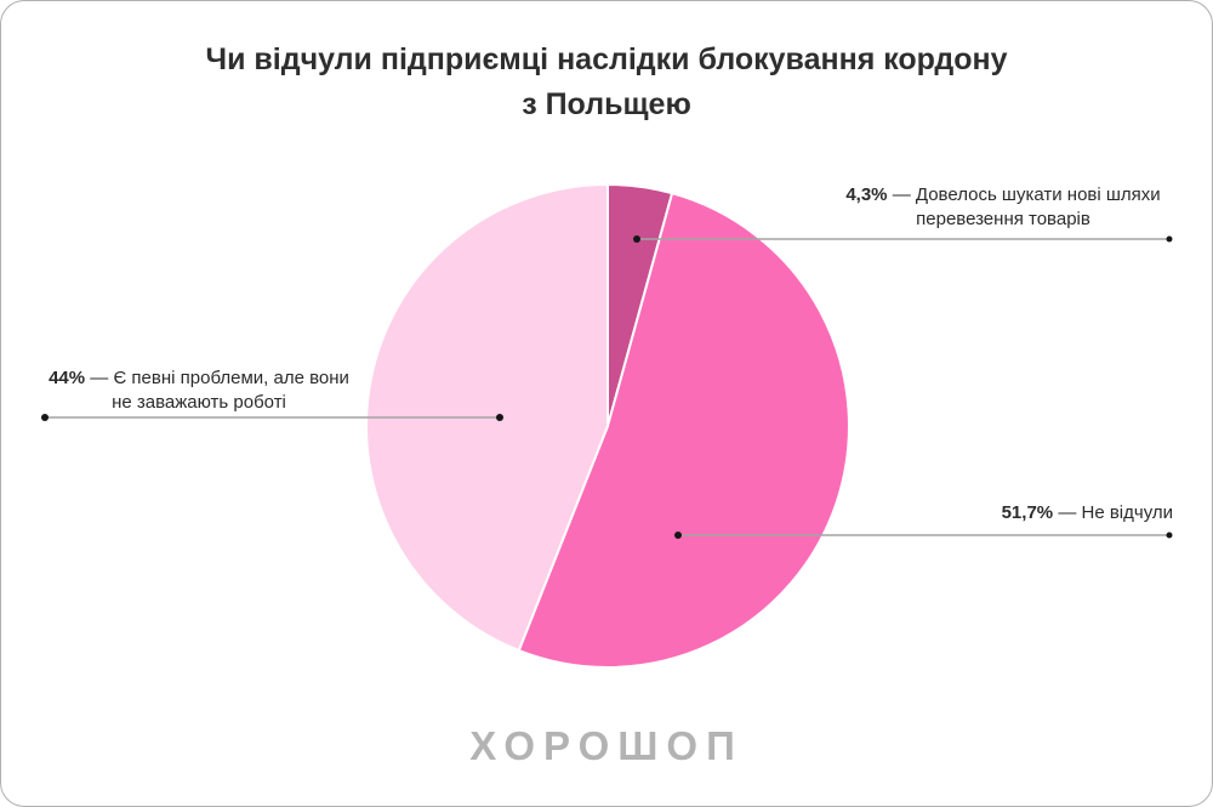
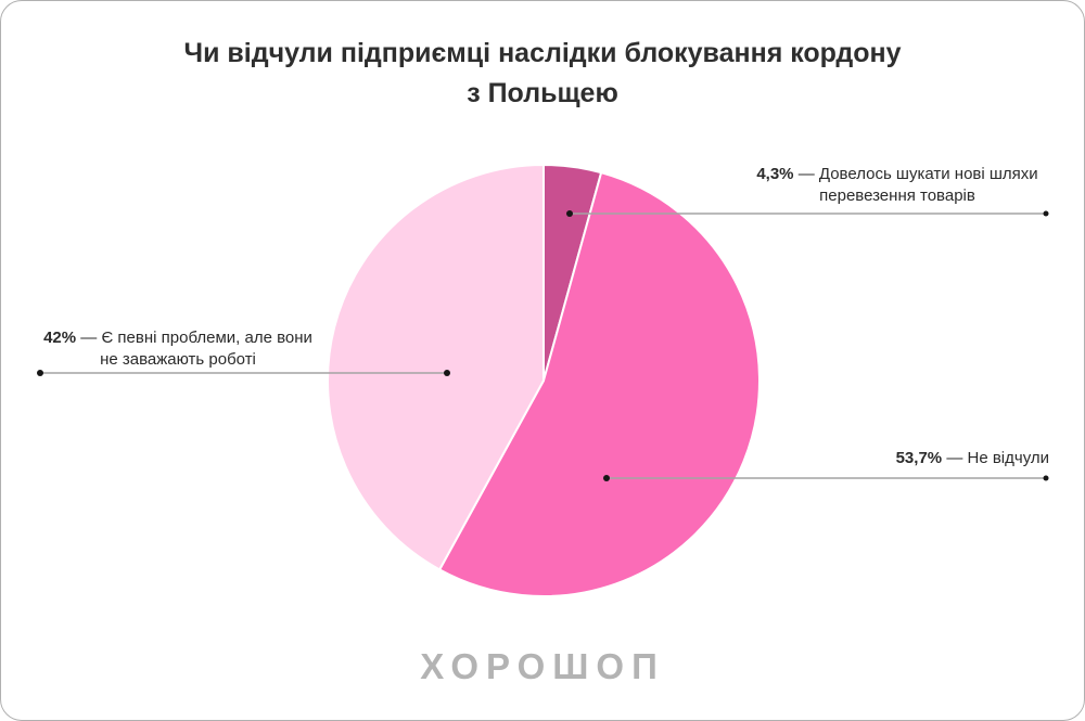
Не відчули: 51,7% -> 53,7%
Є певні проблеми, але вони не заважають роботі: 44% -> 42%
